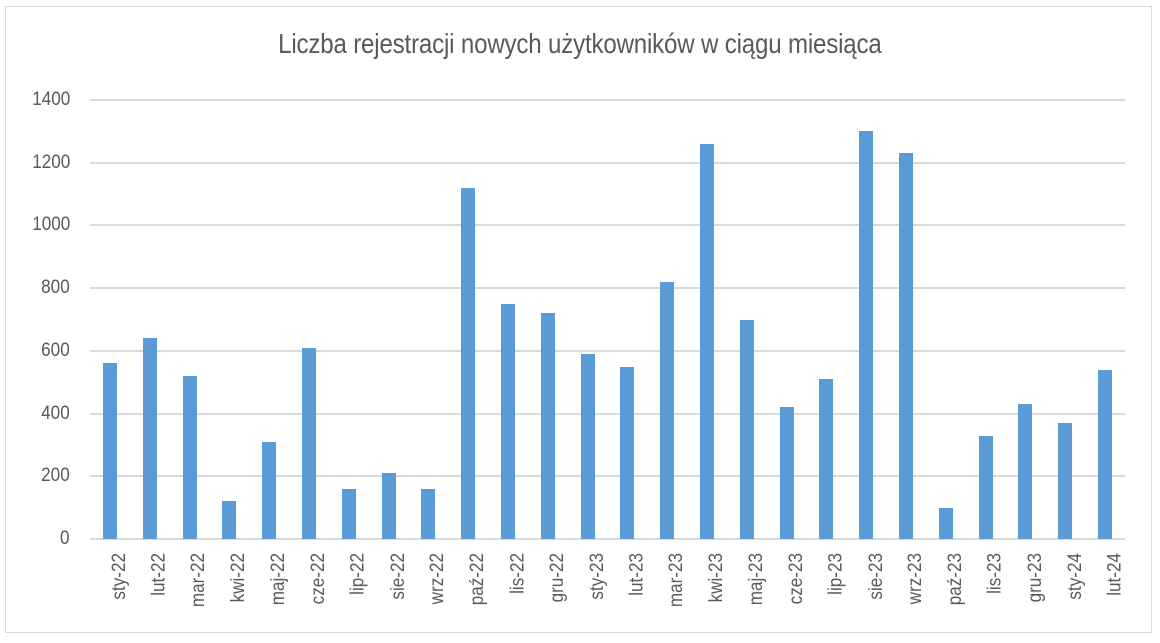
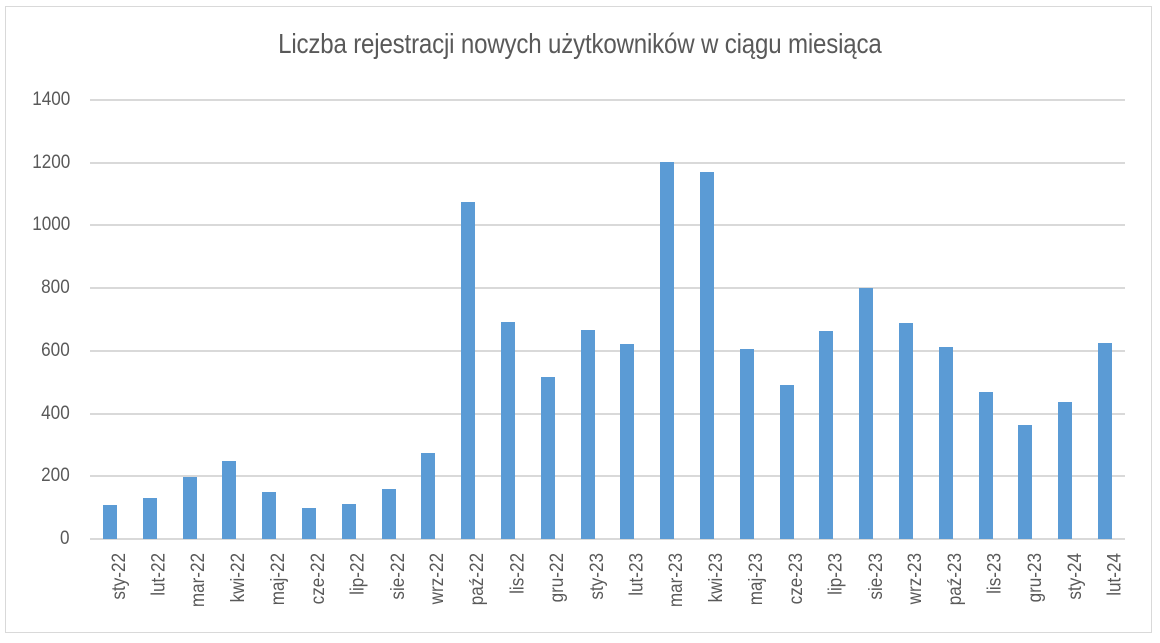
sty-22: 560 -> 110
lut-22: 640 -> 130
mar-22: 520 -> 200
kwi-22: 120 -> 250
maj-22: 310 -> 150
cze-22: 610 -> 100
lip-22: 160 -> 110
sie-22: 210 -> 160
wrz-22: 160 -> 270
paź-22: 1120 -> 1080
lis-22: 750 -> 690
gru-22: 720 -> 520
sty-23: 590 -> 670
lut-23: 550 -> 620
mar-23: 820 -> 1200
kwi-23: 1260 -> 1170
maj-23: 700 -> 600
cze-23: 420 -> 490
lip-23: 510 -> 660
sie-23: 1300 -> 800
wrz-23: 1230 -> 690
paź-23: 100 -> 610
lis-23: 330 -> 470
gru-23: 430 -> 360
sty-24: 370 -> 440
lut-24: 540 -> 620
